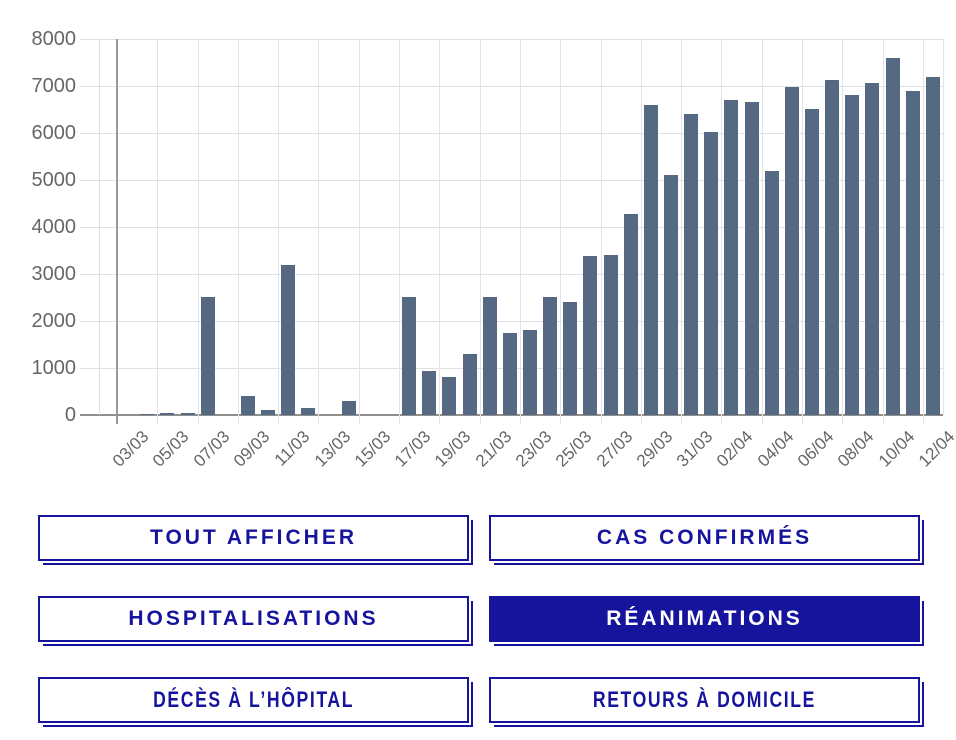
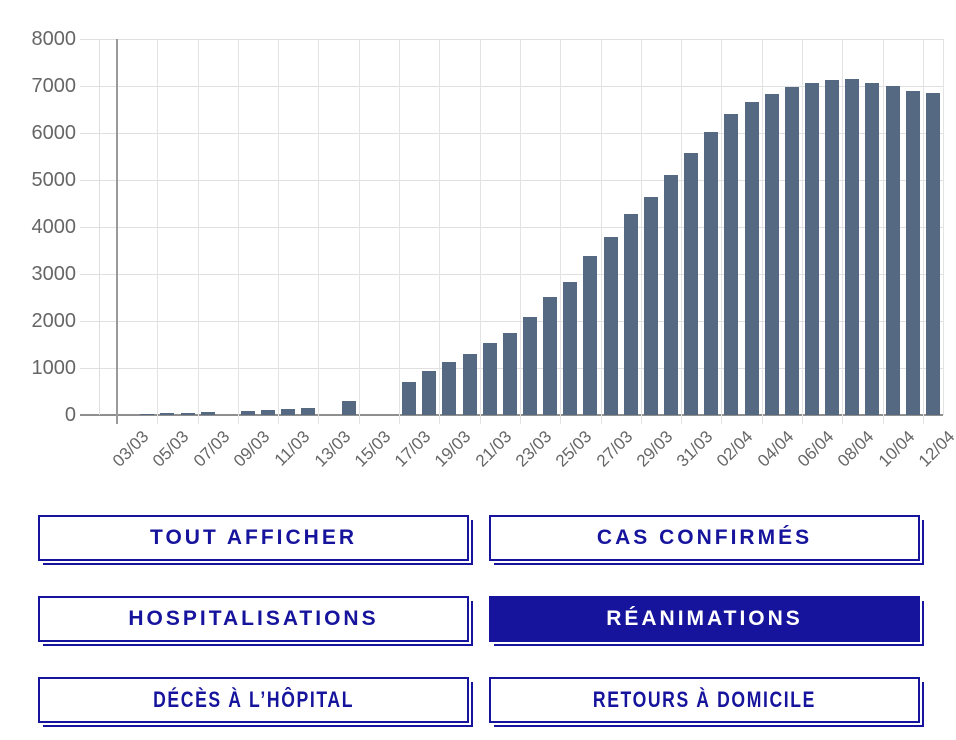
07/03: 2500 -> 100
09/03: 400 -> 100
11/03: 3200 -> 100
17/03: 2500 -> 700
19/03: 800 -> 1100
21/03: 2500 -> 1500
23/03: 1800 -> 2100
25/03: 2400 -> 2800
27/03: 3400 -> 3800
29/03: 6600 -> 4600
31/03: 6400 -> 5600
02/04: 6700 -> 6400
04/04: 5200 -> 6800
06/04: 6500 -> 7100
08/04: 6800 -> 7100
10/04: 7600 -> 7000
12/04: 7200 -> 6800
